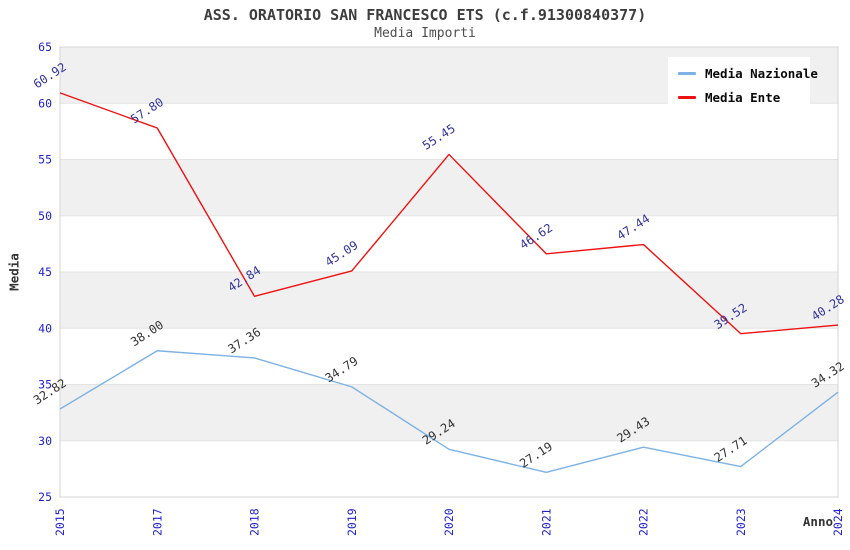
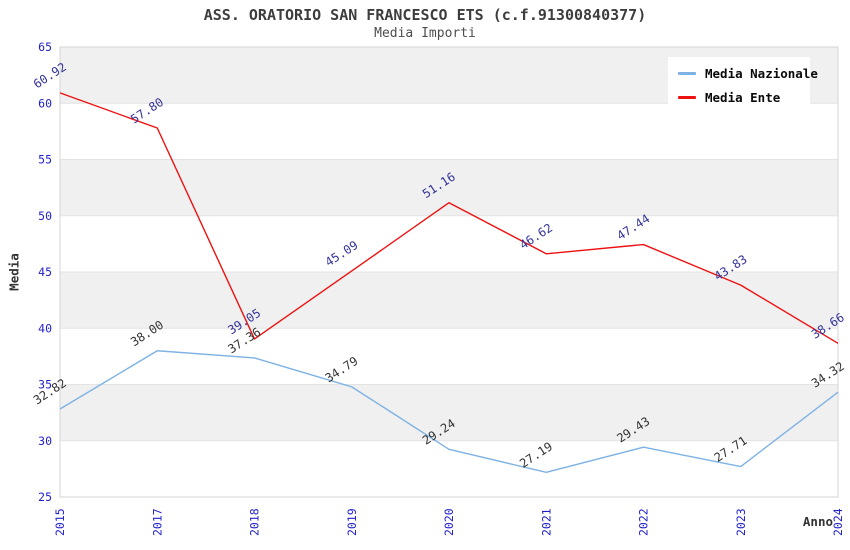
Media Ente/2018: 42.84 -> 39.05
Media Ente/2020: 55.45 -> 51.16
Media Ente/2023: 39.52 -> 43.83
Media Ente/2024: 40.28 -> 38.66
